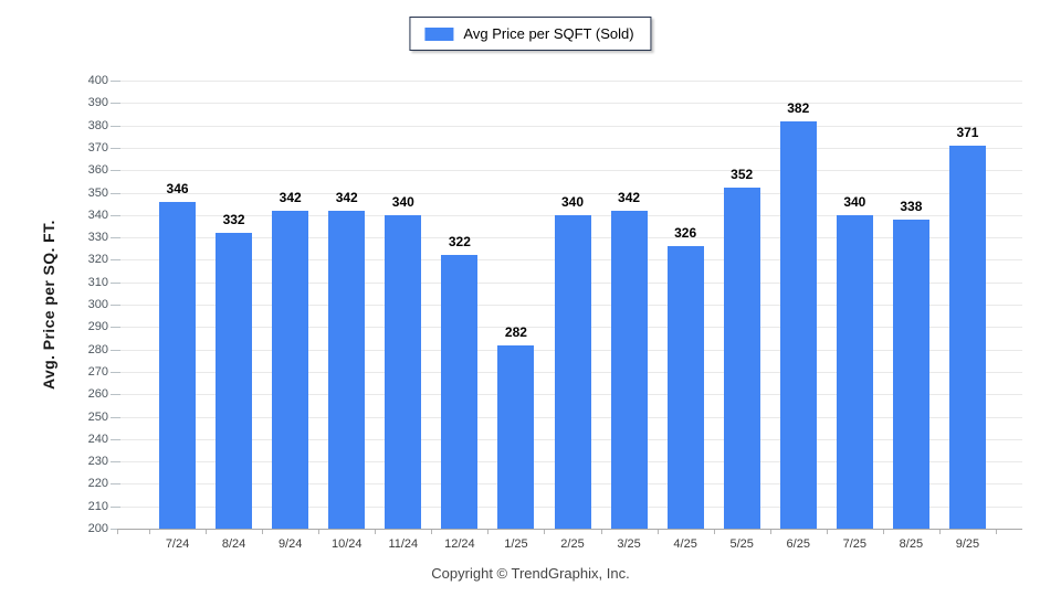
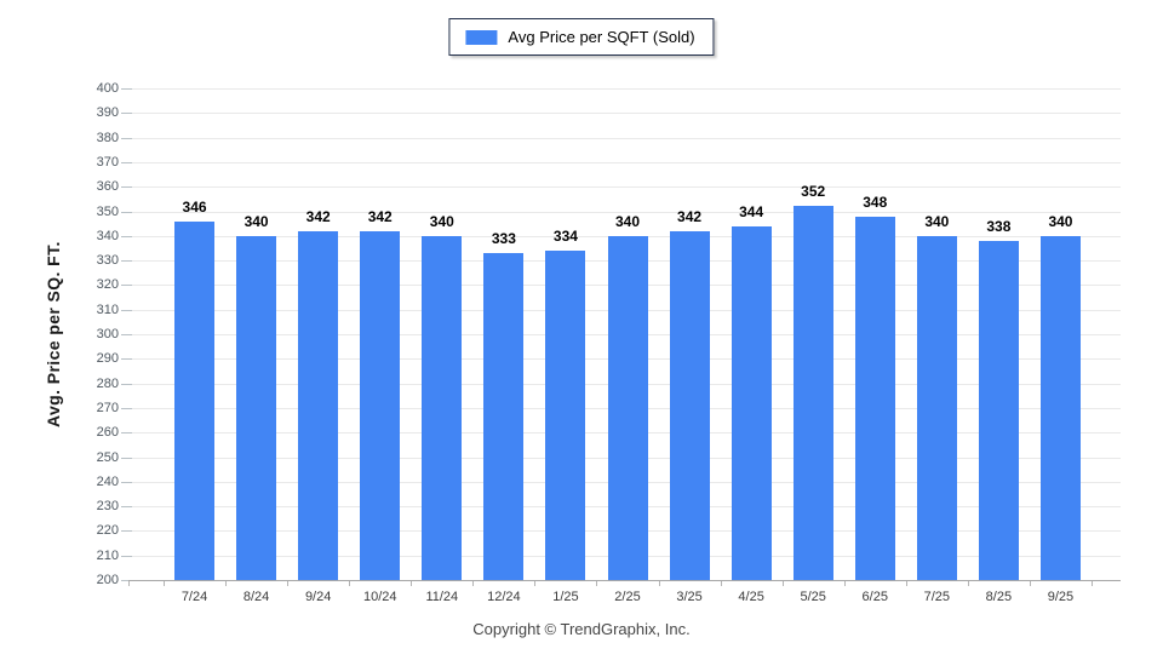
8/24: 332 -> 340
12/24: 322 -> 333
1/25: 282 -> 334
4/25: 326 -> 344
6/25: 382 -> 348
9/25: 371 -> 340
